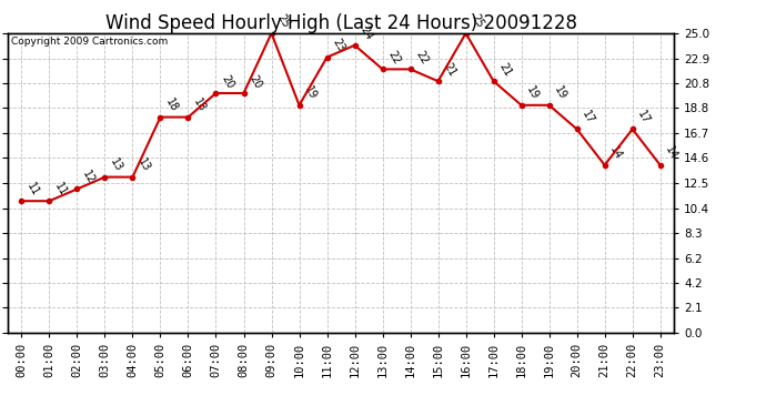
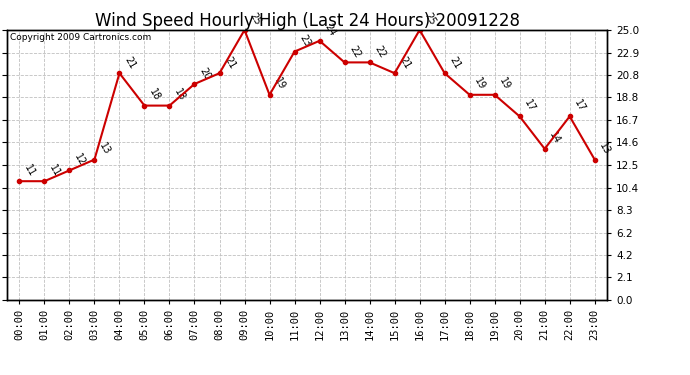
04:00: 13 -> 21
08:00: 20 -> 21
23:00: 14 -> 13
